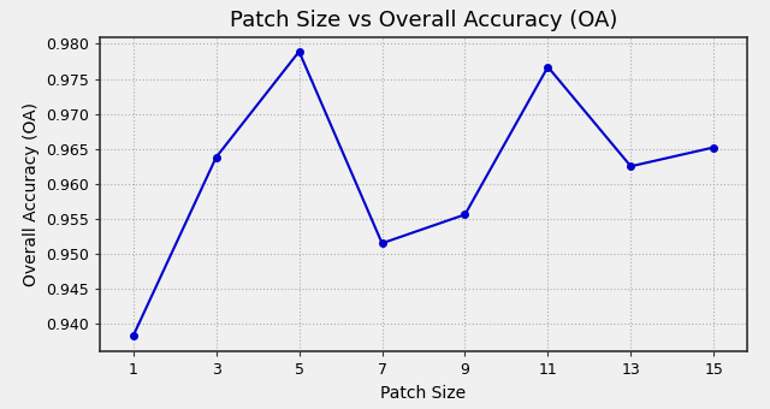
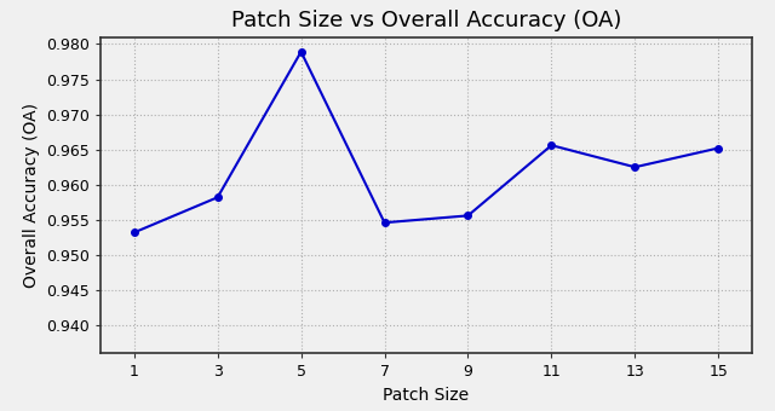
1: 0.9383 -> 0.9532
3: 0.9638 -> 0.9582
7: 0.9515 -> 0.9546
11: 0.9767 -> 0.9656
